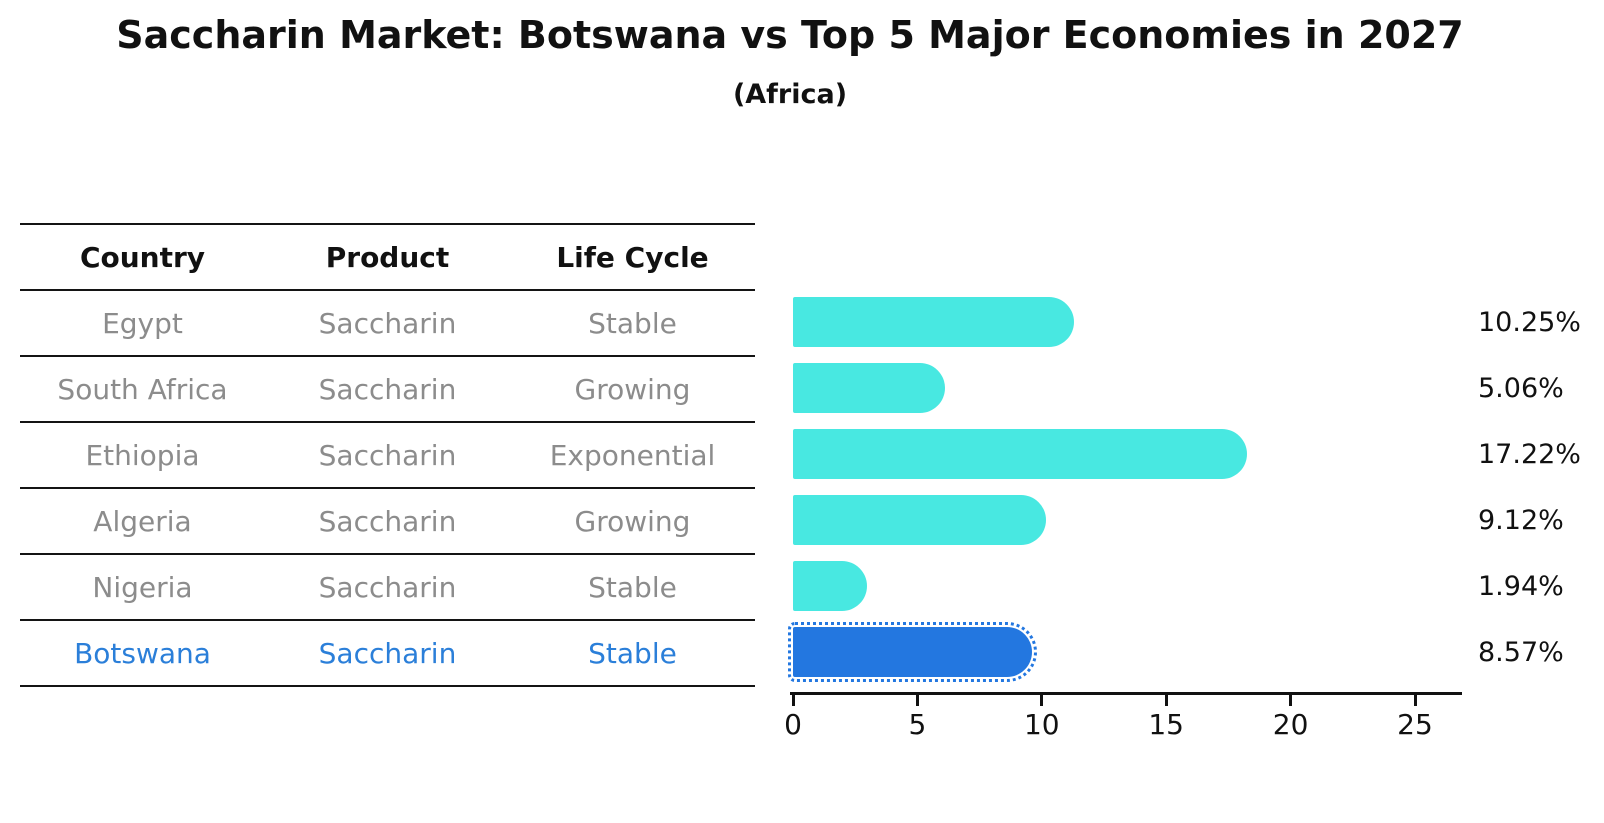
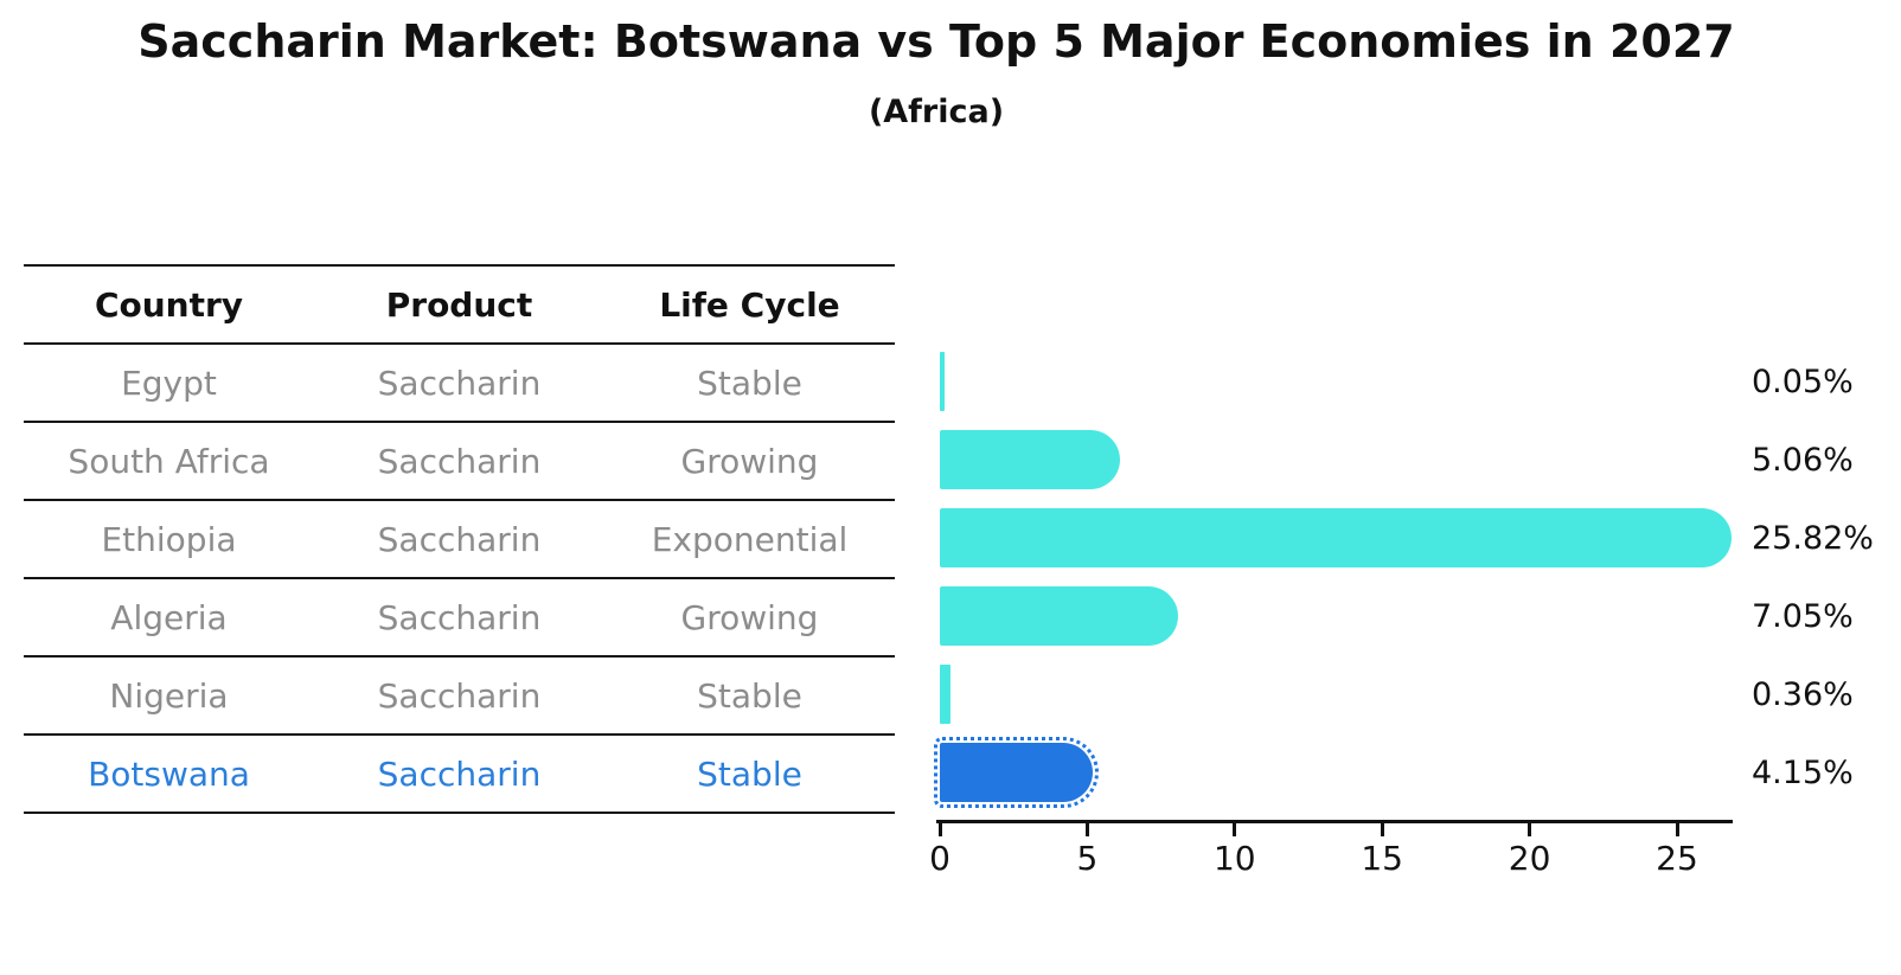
Egypt: 10.25% -> 0.05%
Ethiopia: 17.22% -> 25.82%
Algeria: 9.12% -> 7.05%
Nigeria: 1.94% -> 0.36%
Botswana: 8.57% -> 4.15%
